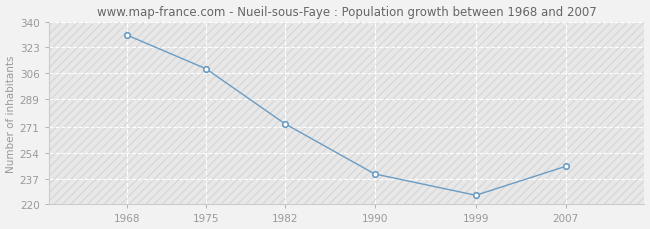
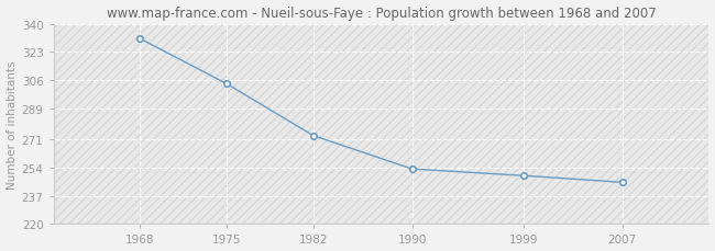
1975: 309 -> 304
1990: 240 -> 253
1999: 226 -> 249
